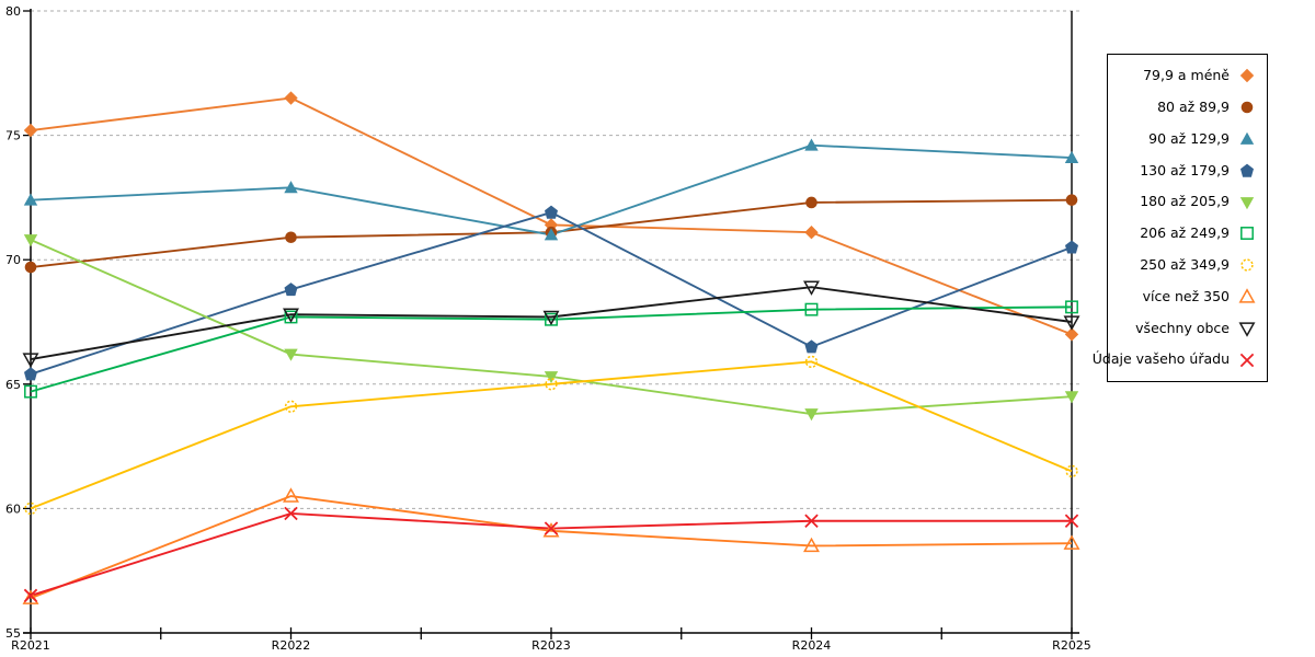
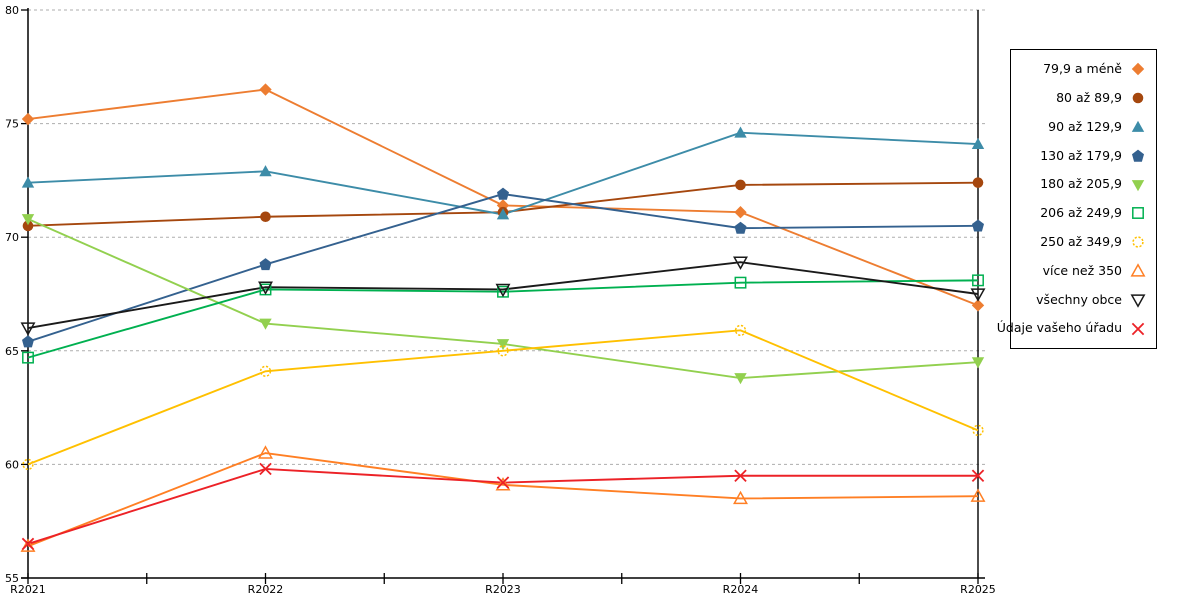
80 až 89,9/R2021: 69.7 -> 70.5
130 až 179,9/R2024: 66.5 -> 70.4
